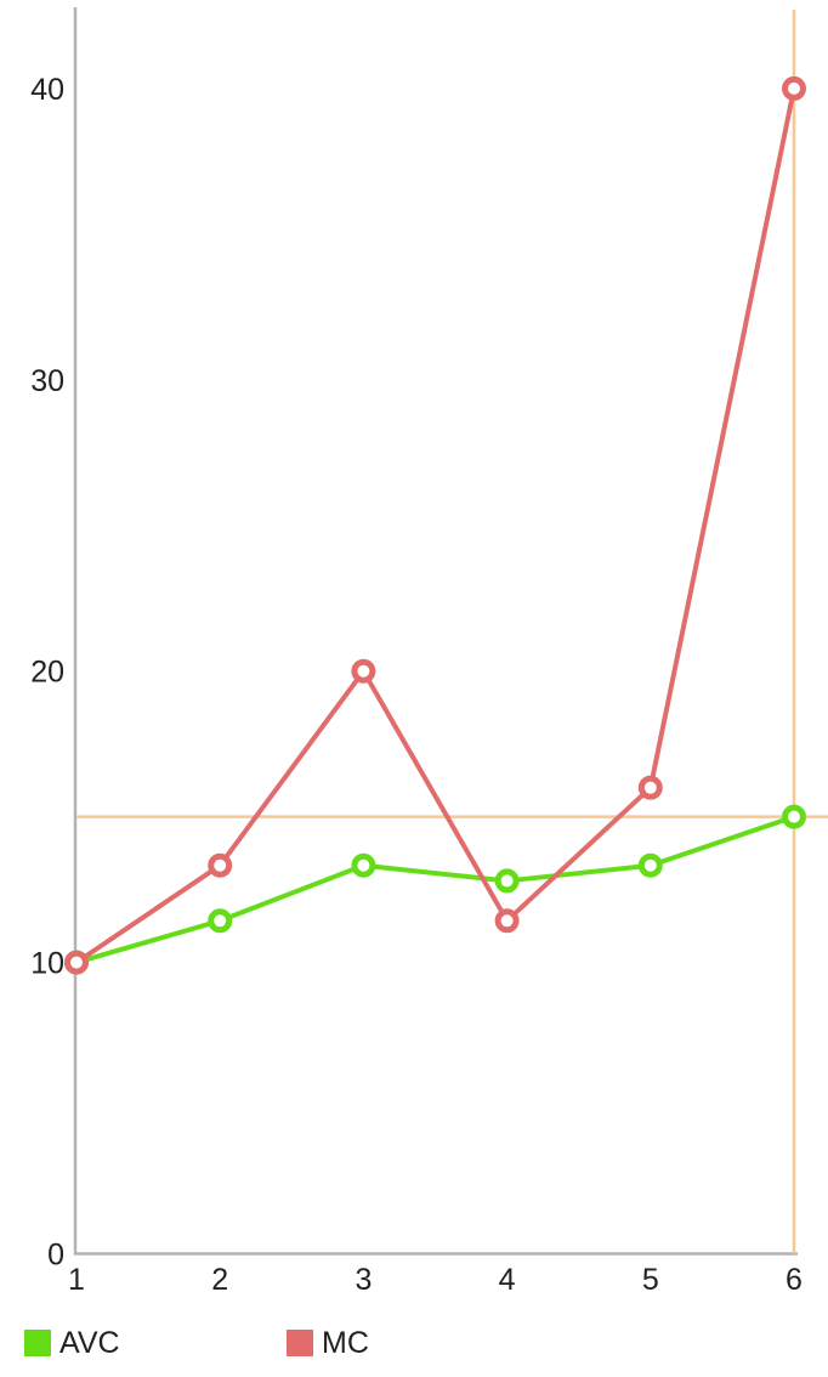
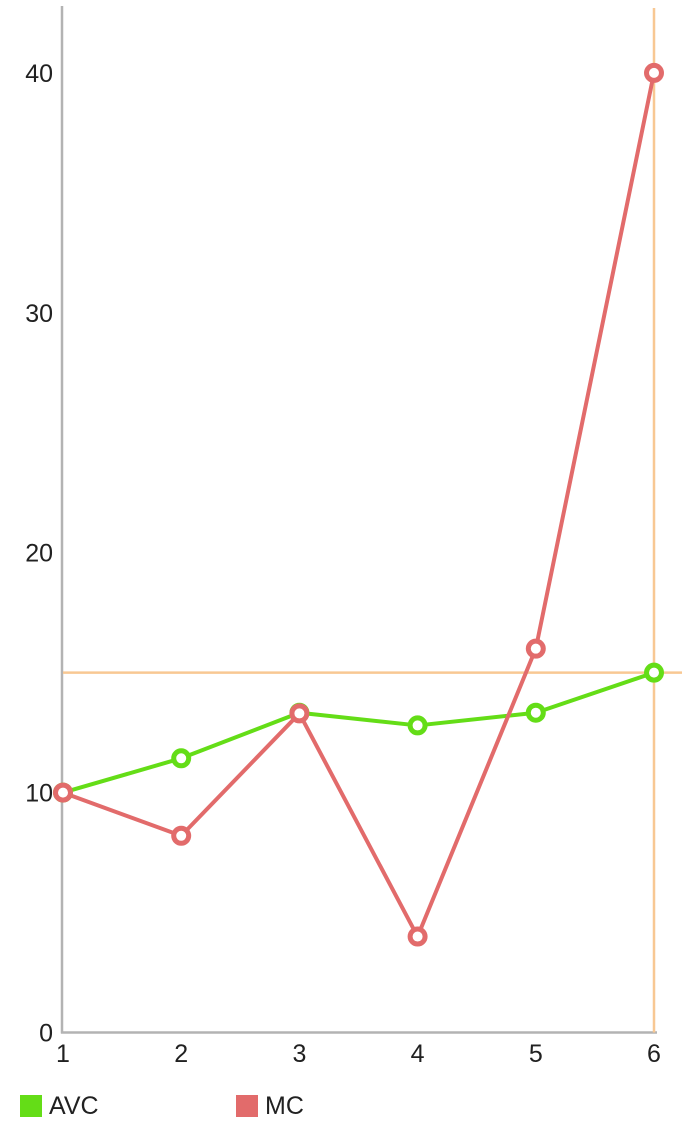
MC/2: 13.3 -> 8.2
MC/3: 20.0 -> 13.3
MC/4: 11.4 -> 4.0
